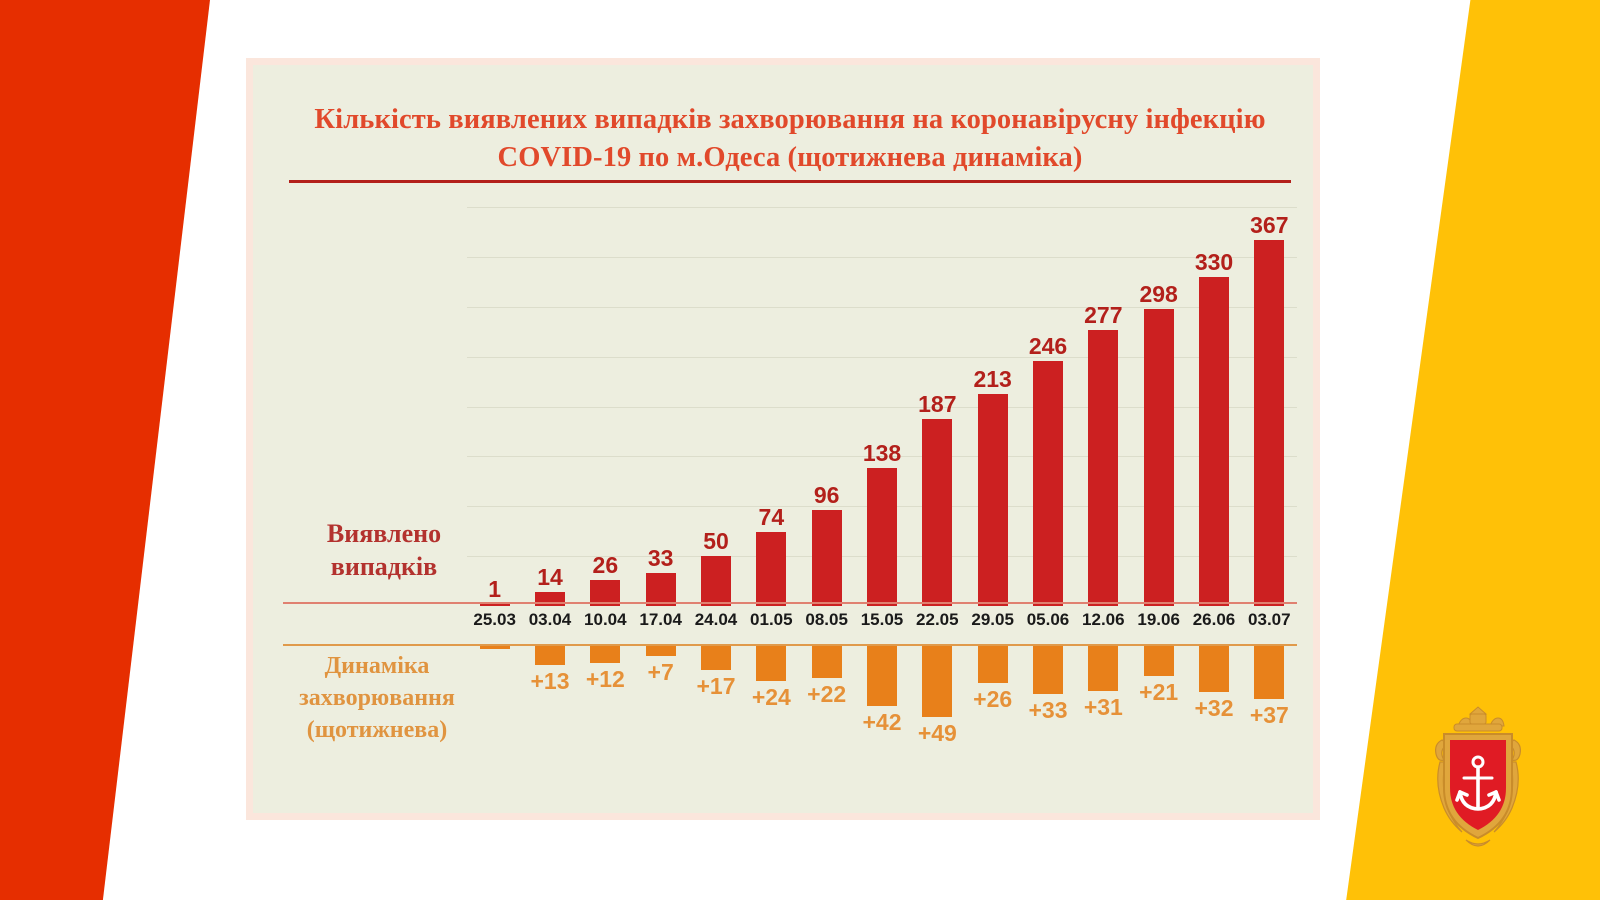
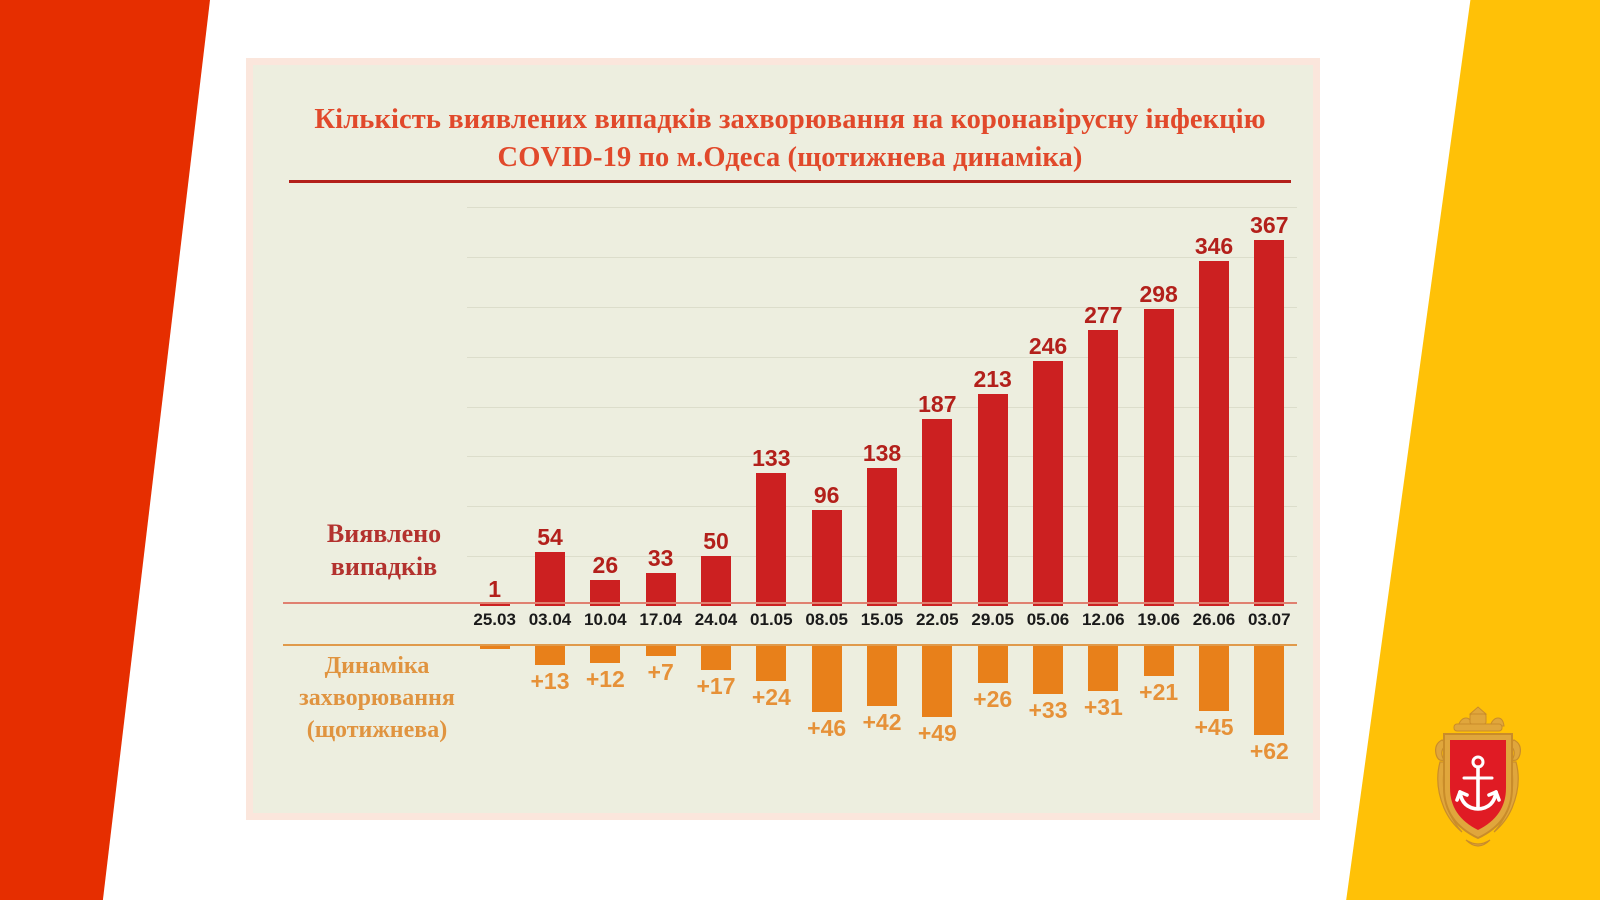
Виявлено випадків/03.04: 14 -> 54
Виявлено випадків/01.05: 74 -> 133
Динаміка захворювання (щотижнева)/08.05: +22 -> +46
Виявлено випадків/26.06: 330 -> 346
Динаміка захворювання (щотижнева)/26.06: +32 -> +45
Динаміка захворювання (щотижнева)/03.07: +37 -> +62
